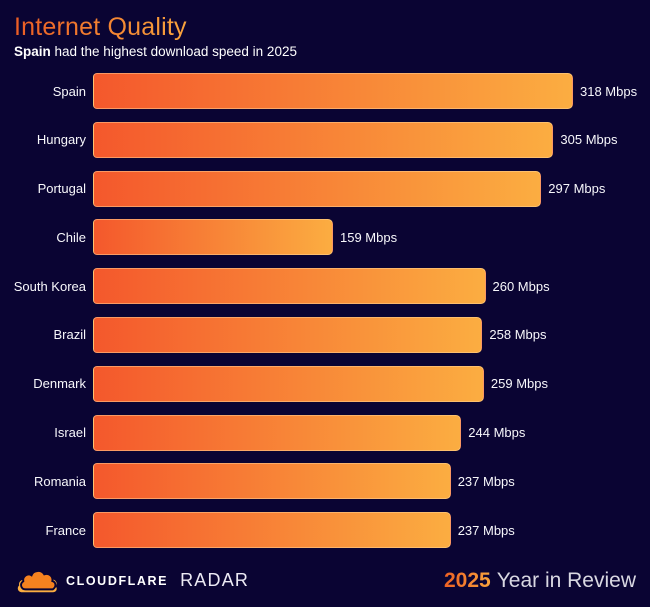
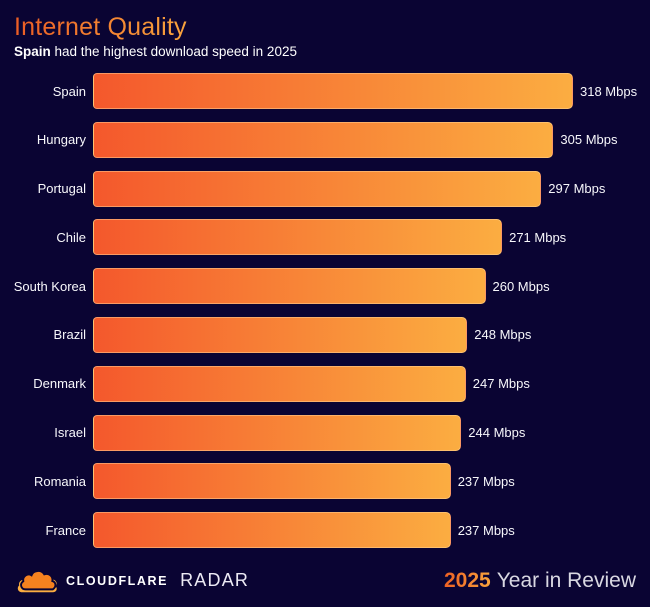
Chile: 159 -> 271
Brazil: 258 -> 248
Denmark: 259 -> 247
